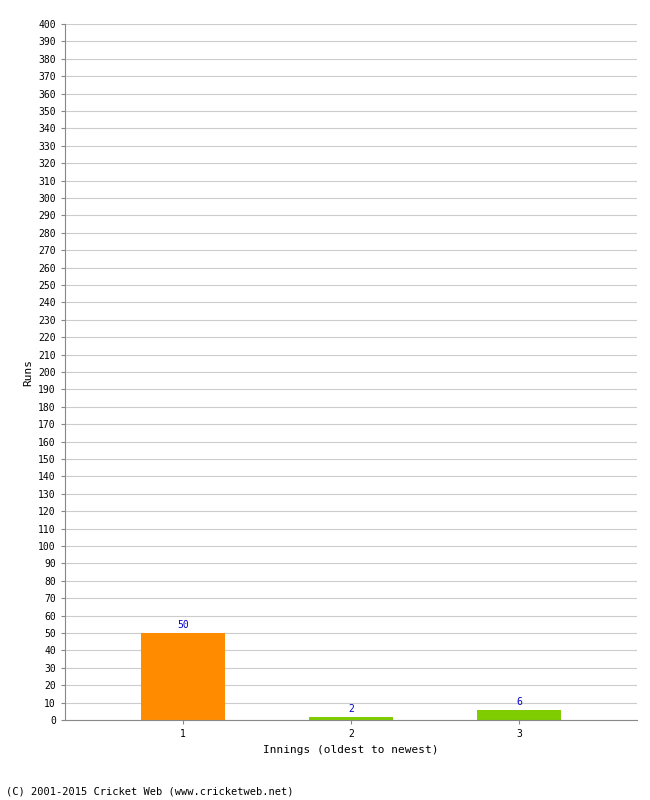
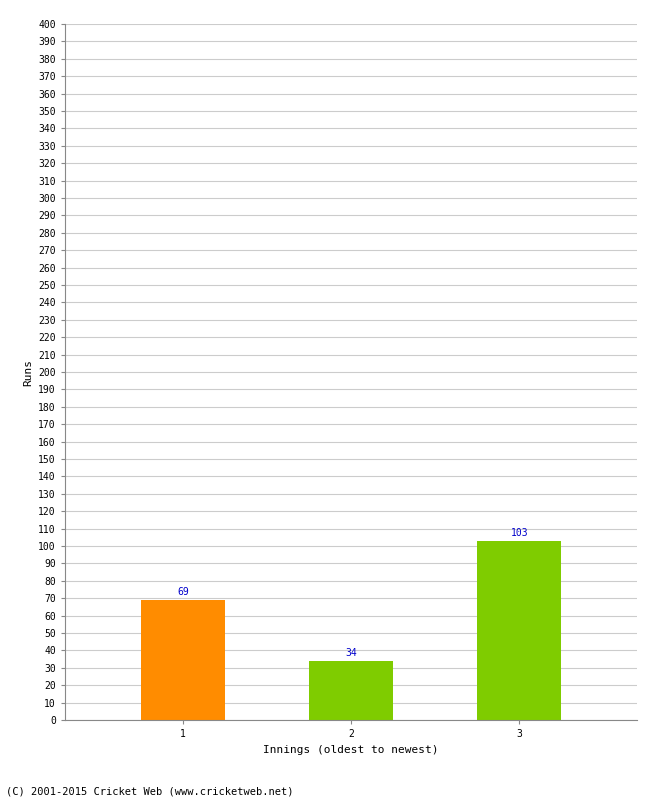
1: 50 -> 69
2: 2 -> 34
3: 6 -> 103
